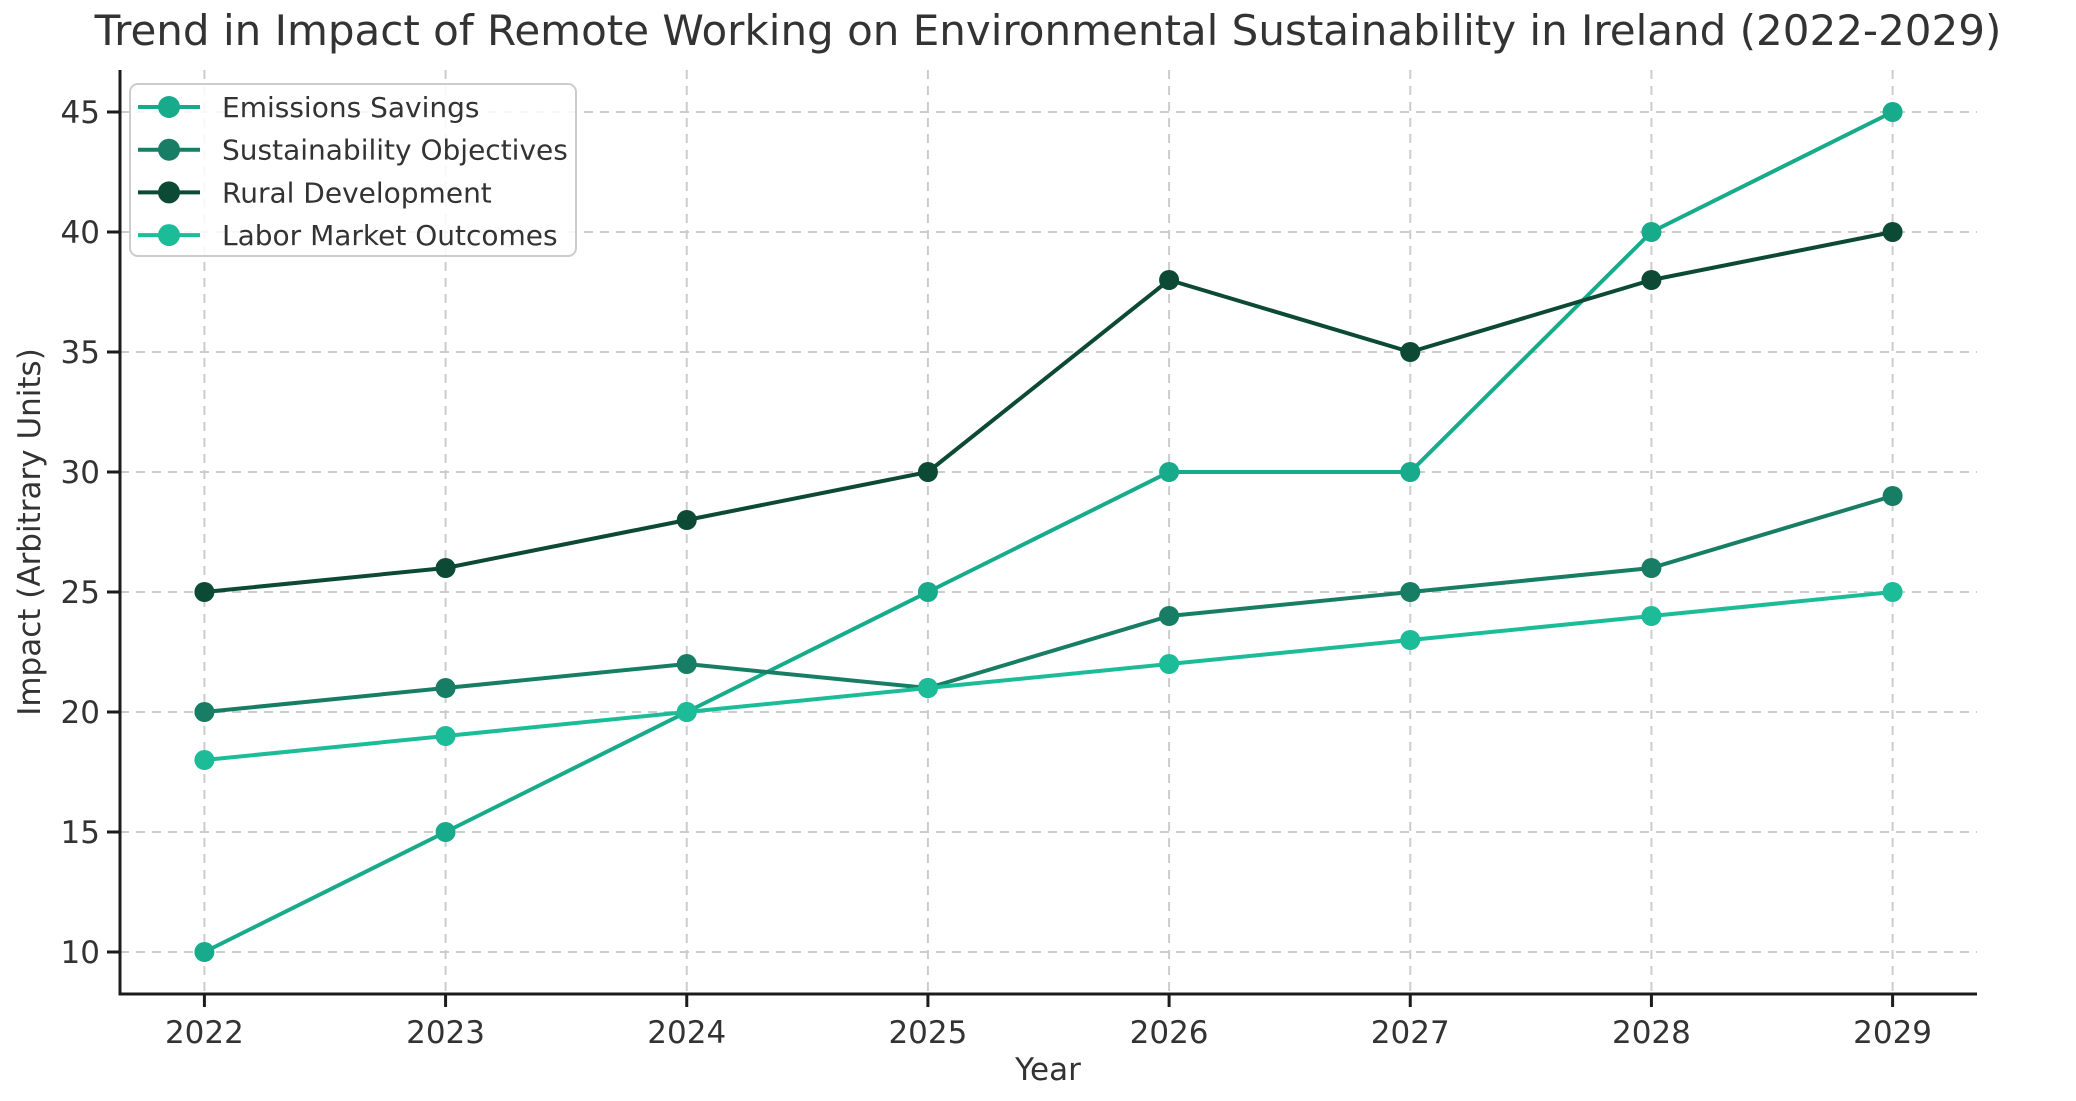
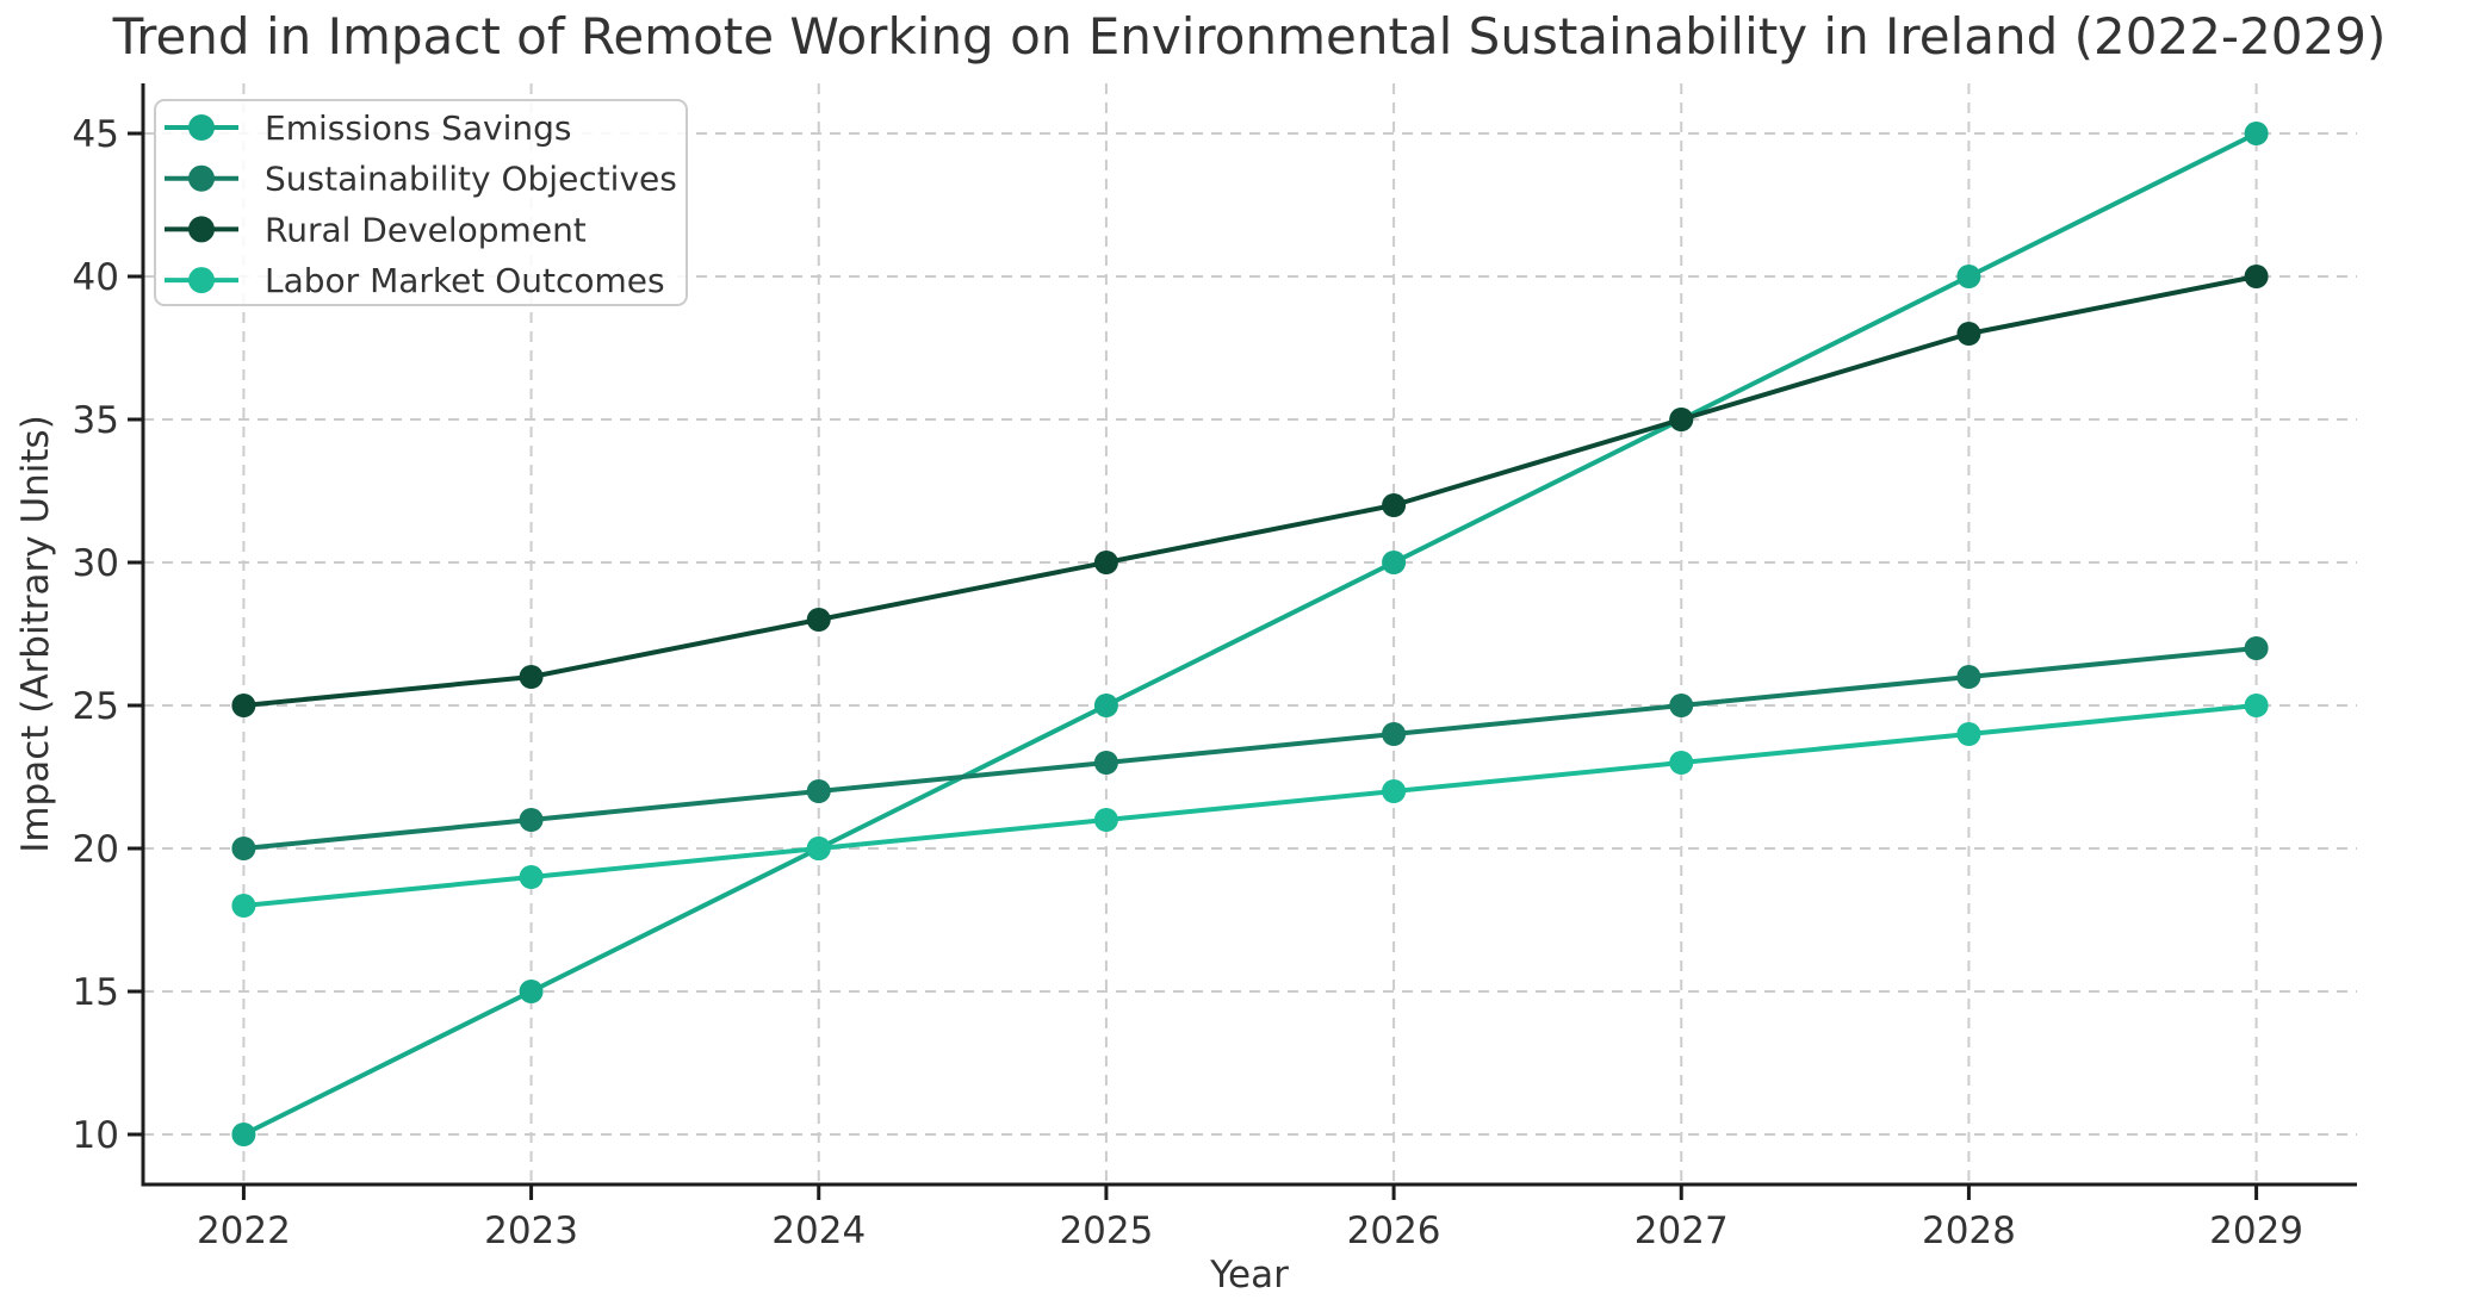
Sustainability Objectives/2025: 21 -> 23
Rural Development/2026: 38 -> 32
Emissions Savings/2027: 30 -> 35
Sustainability Objectives/2029: 29 -> 27
